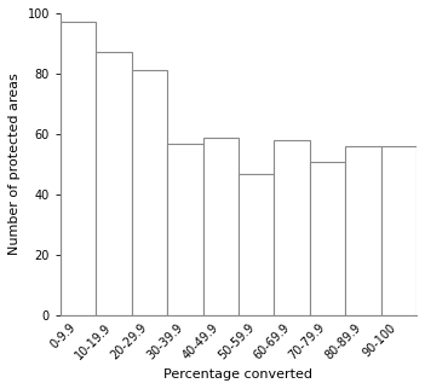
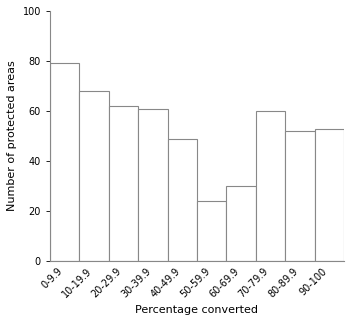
0-9.9: 97 -> 79
10-19.9: 87 -> 68
20-29.9: 81 -> 62
30-39.9: 57 -> 61
40-49.9: 59 -> 49
50-59.9: 47 -> 24
60-69.9: 58 -> 30
70-79.9: 51 -> 60
80-89.9: 56 -> 52
90-100: 56 -> 53
